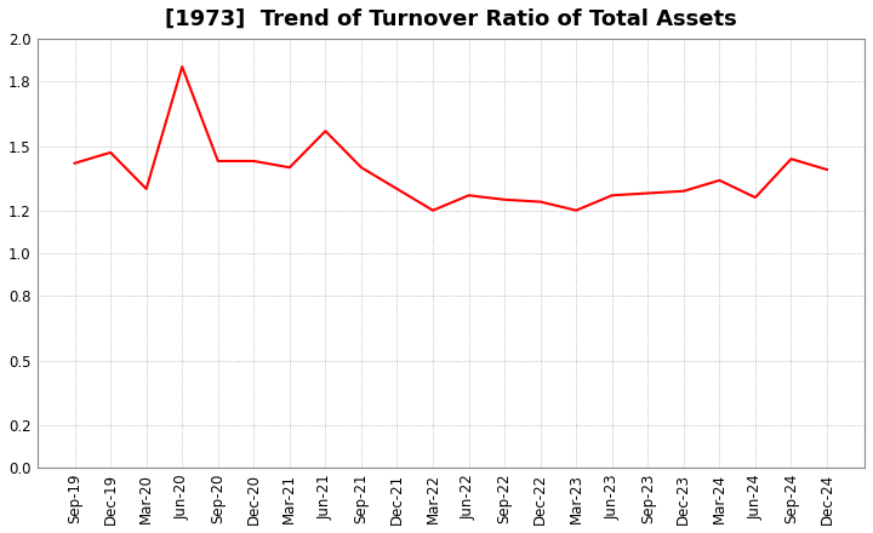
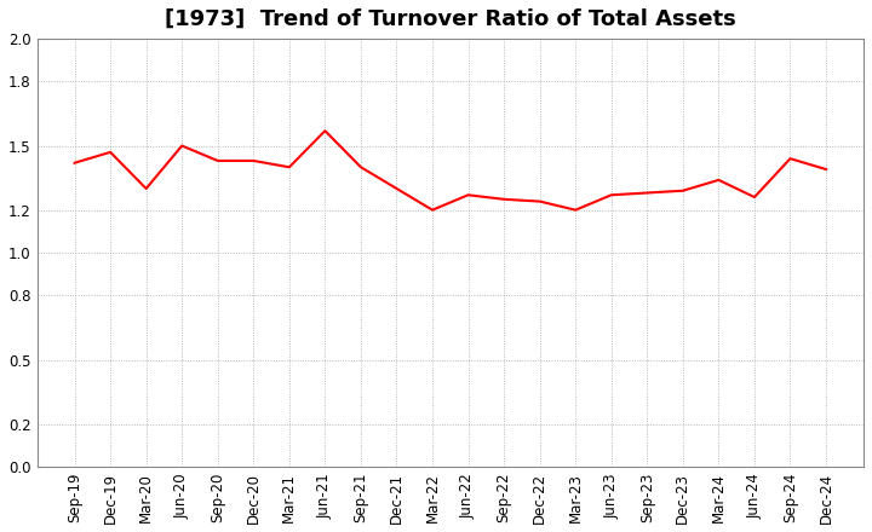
Jun-20: 1.87 -> 1.50
